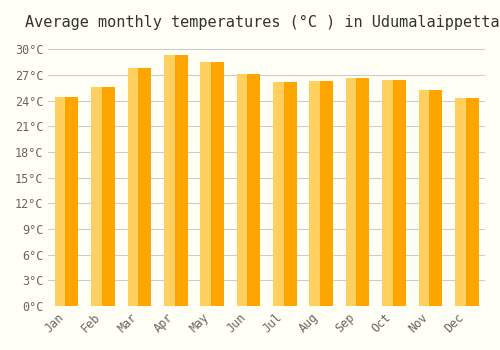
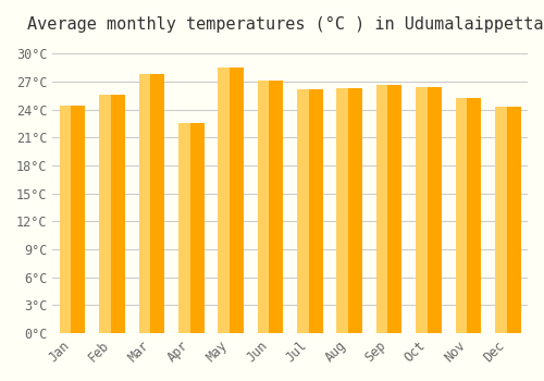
Apr: 29.3°C -> 22.6°C
